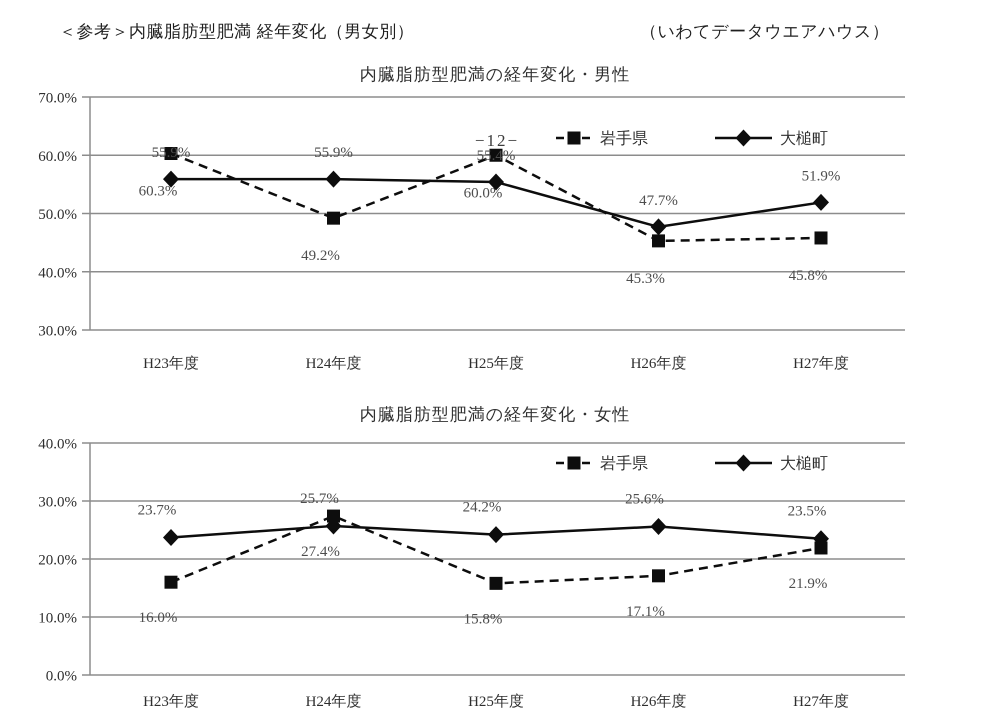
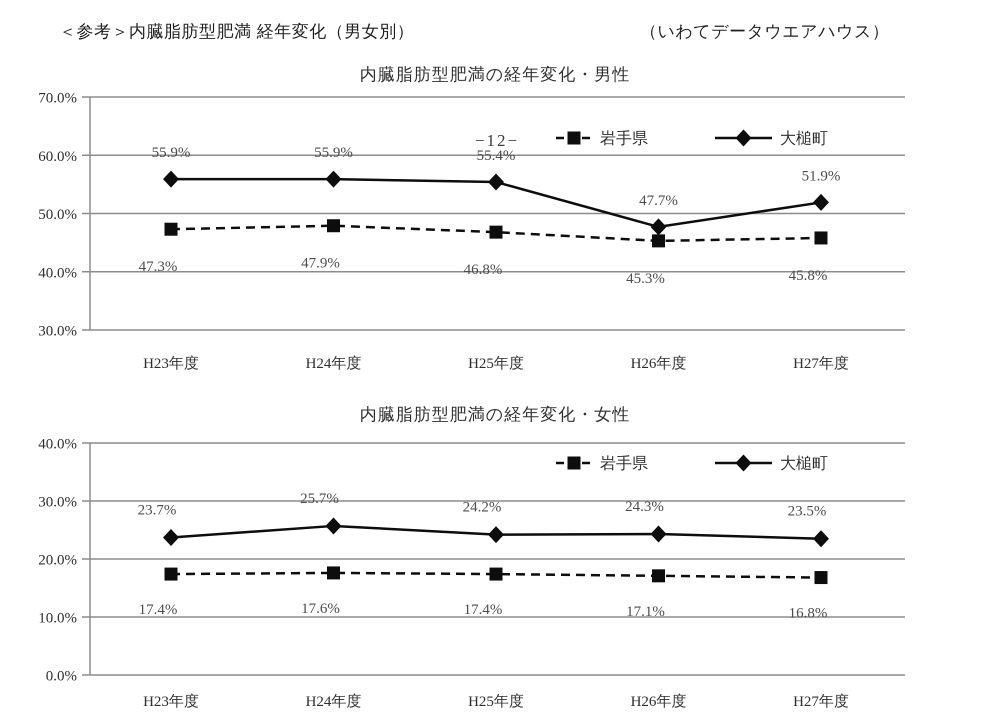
内臓脂肪型肥満の経年変化・男性/岩手県/H23年度: 60.3% -> 47.3%
内臓脂肪型肥満の経年変化・男性/岩手県/H24年度: 49.2% -> 47.9%
内臓脂肪型肥満の経年変化・男性/岩手県/H25年度: 60.0% -> 46.8%
内臓脂肪型肥満の経年変化・女性/岩手県/H23年度: 16.0% -> 17.4%
内臓脂肪型肥満の経年変化・女性/岩手県/H24年度: 27.4% -> 17.6%
内臓脂肪型肥満の経年変化・女性/岩手県/H25年度: 15.8% -> 17.4%
内臓脂肪型肥満の経年変化・女性/大槌町/H26年度: 25.6% -> 24.3%
内臓脂肪型肥満の経年変化・女性/岩手県/H27年度: 21.9% -> 16.8%
